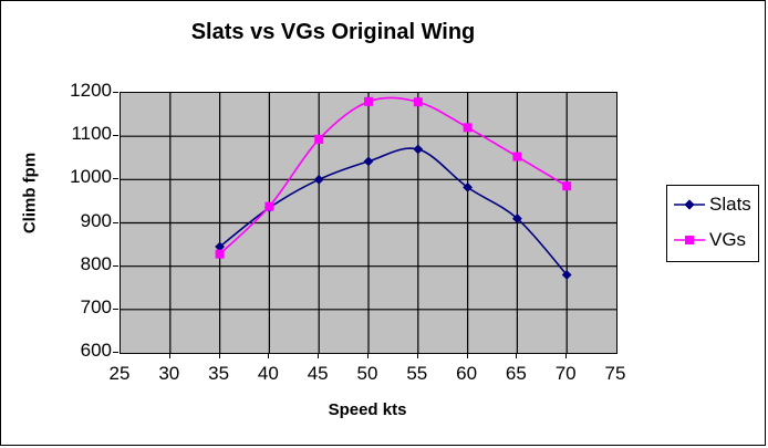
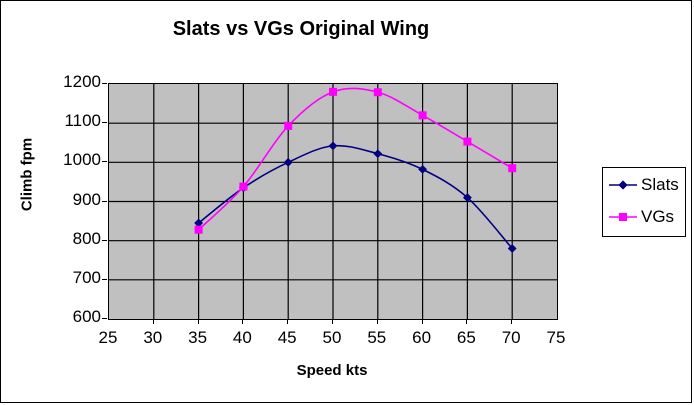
Slats/55: 1070 -> 1020
